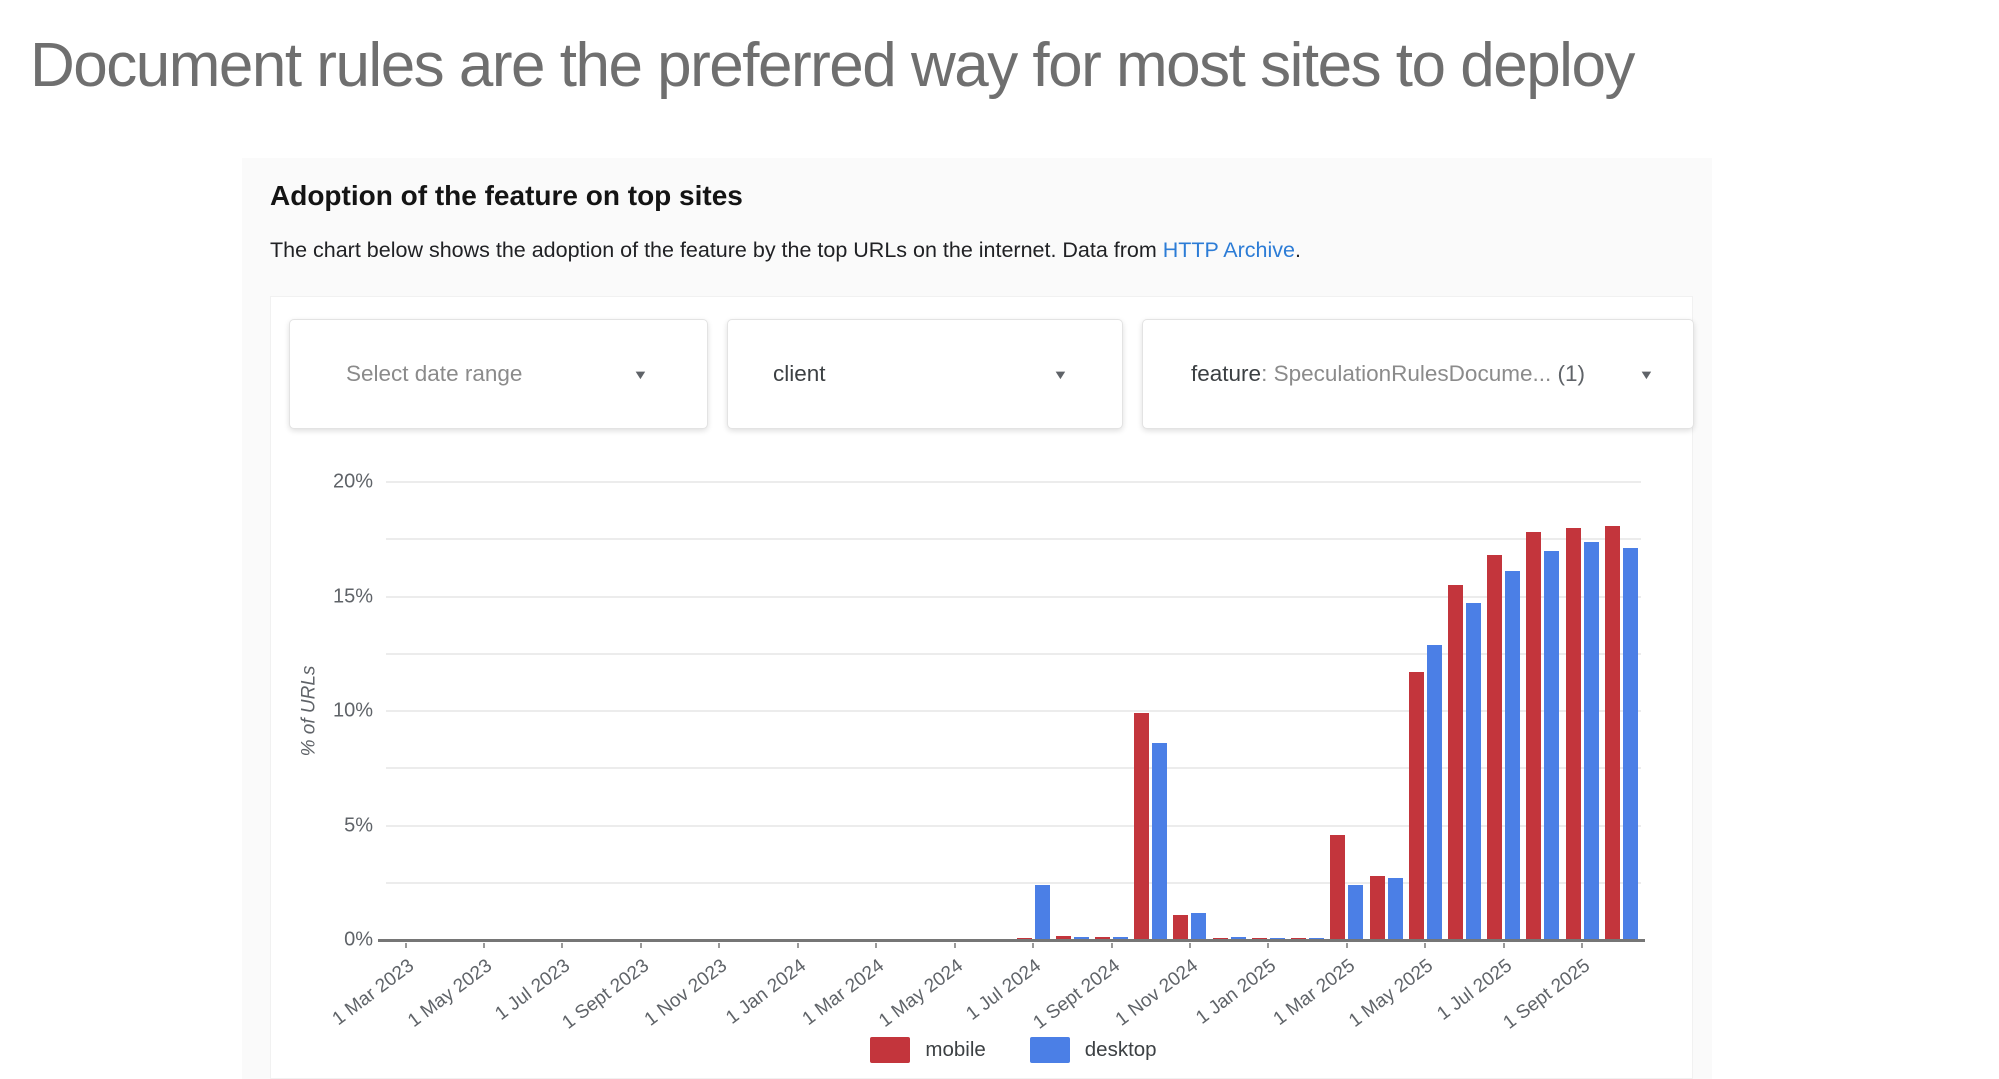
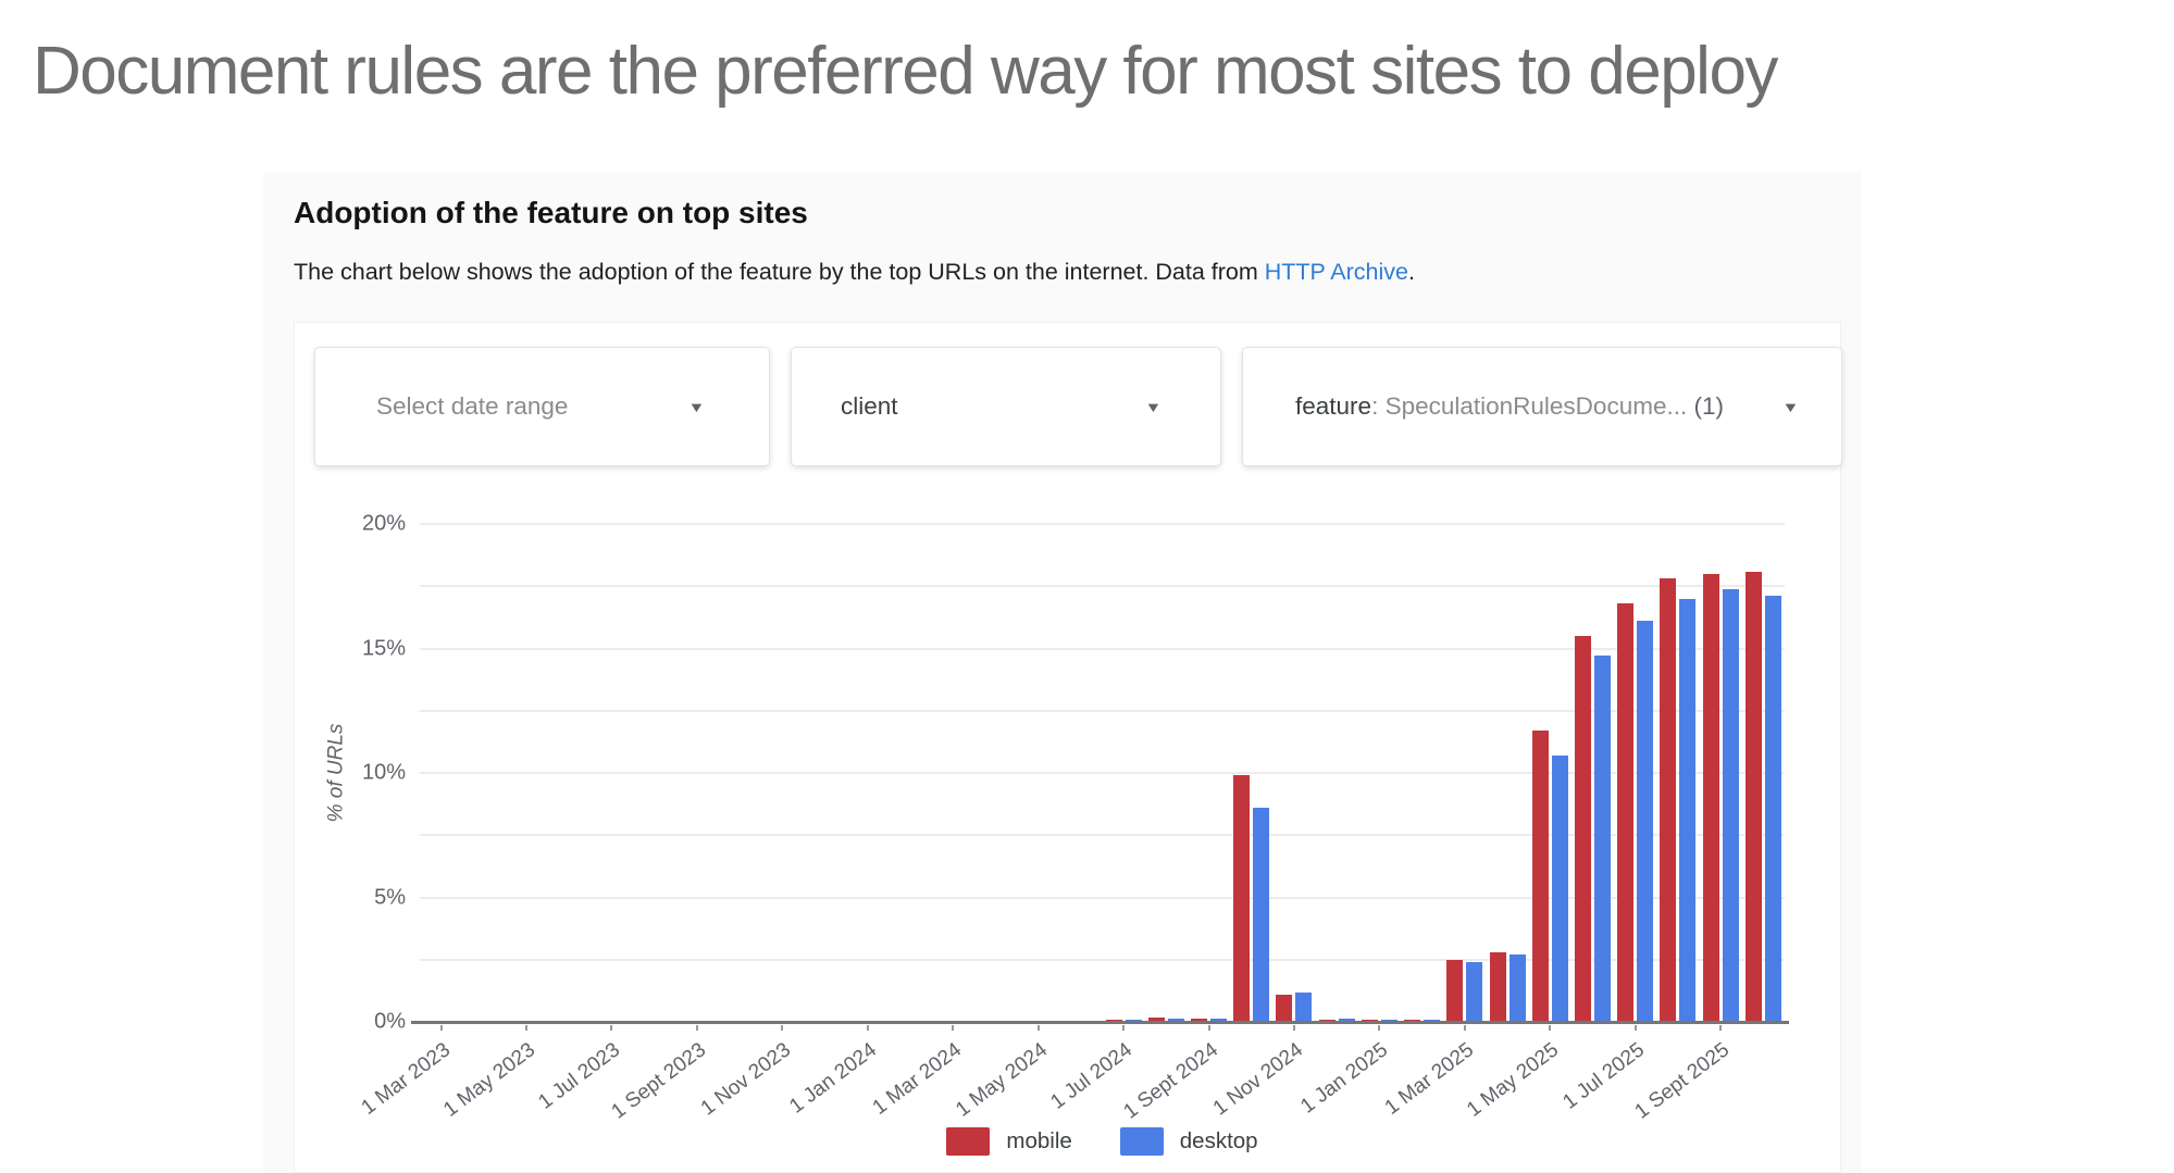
desktop/1 Jul 2024: 2.4% -> 0.1%
mobile/1 Mar 2025: 4.6% -> 2.5%
desktop/1 May 2025: 12.9% -> 10.7%
